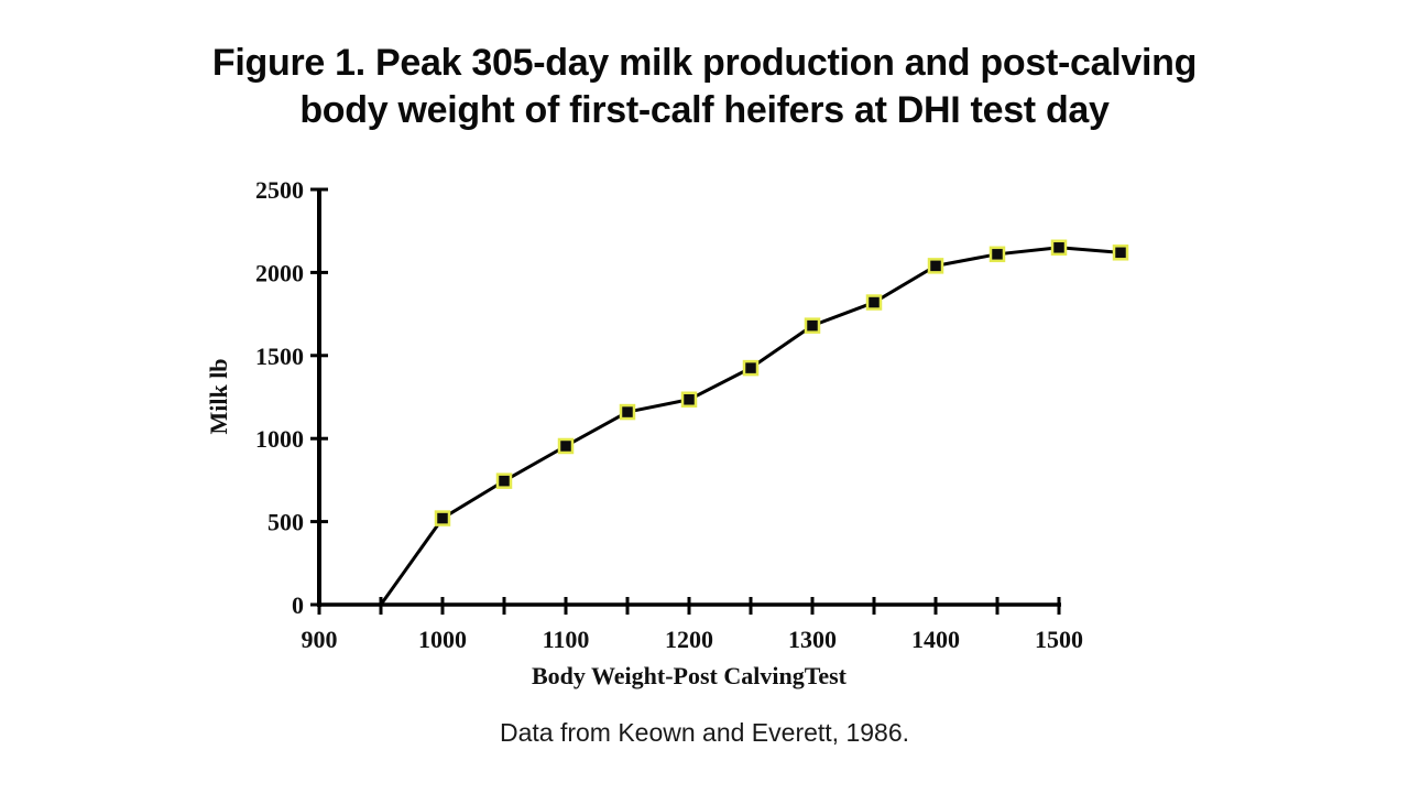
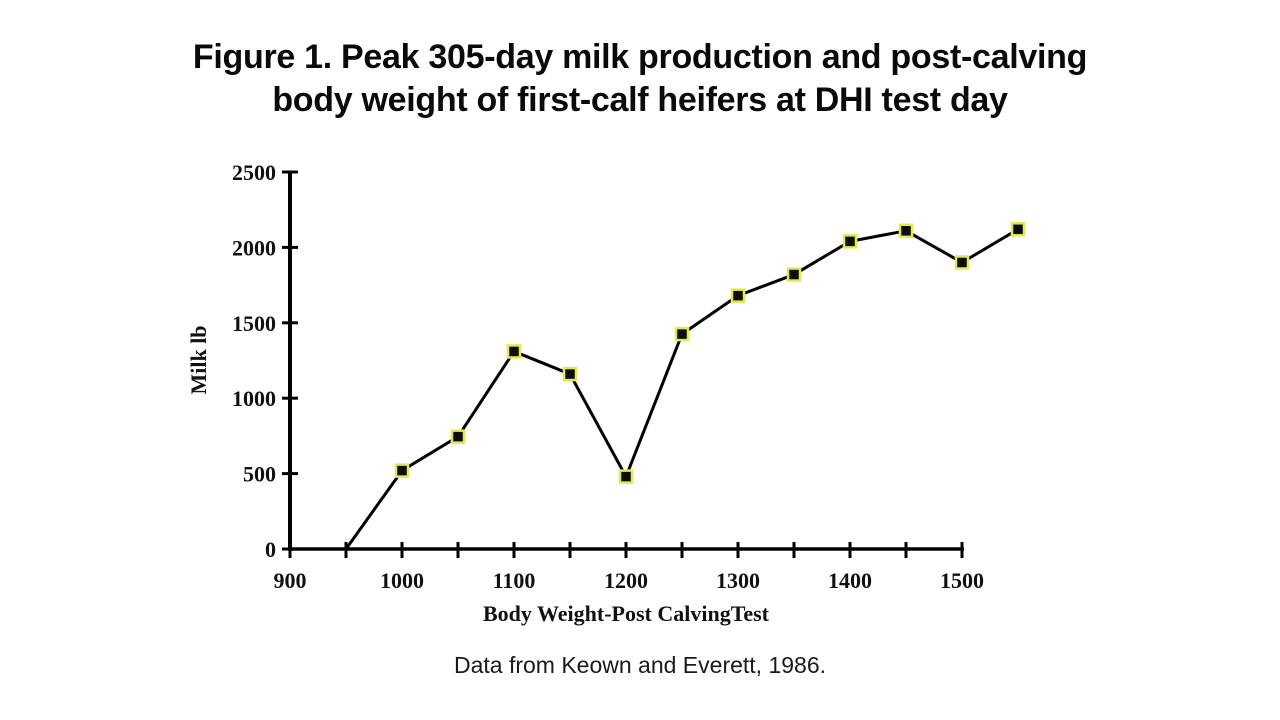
1100: 960 -> 1310
1200: 1240 -> 480
1500: 2150 -> 1900
